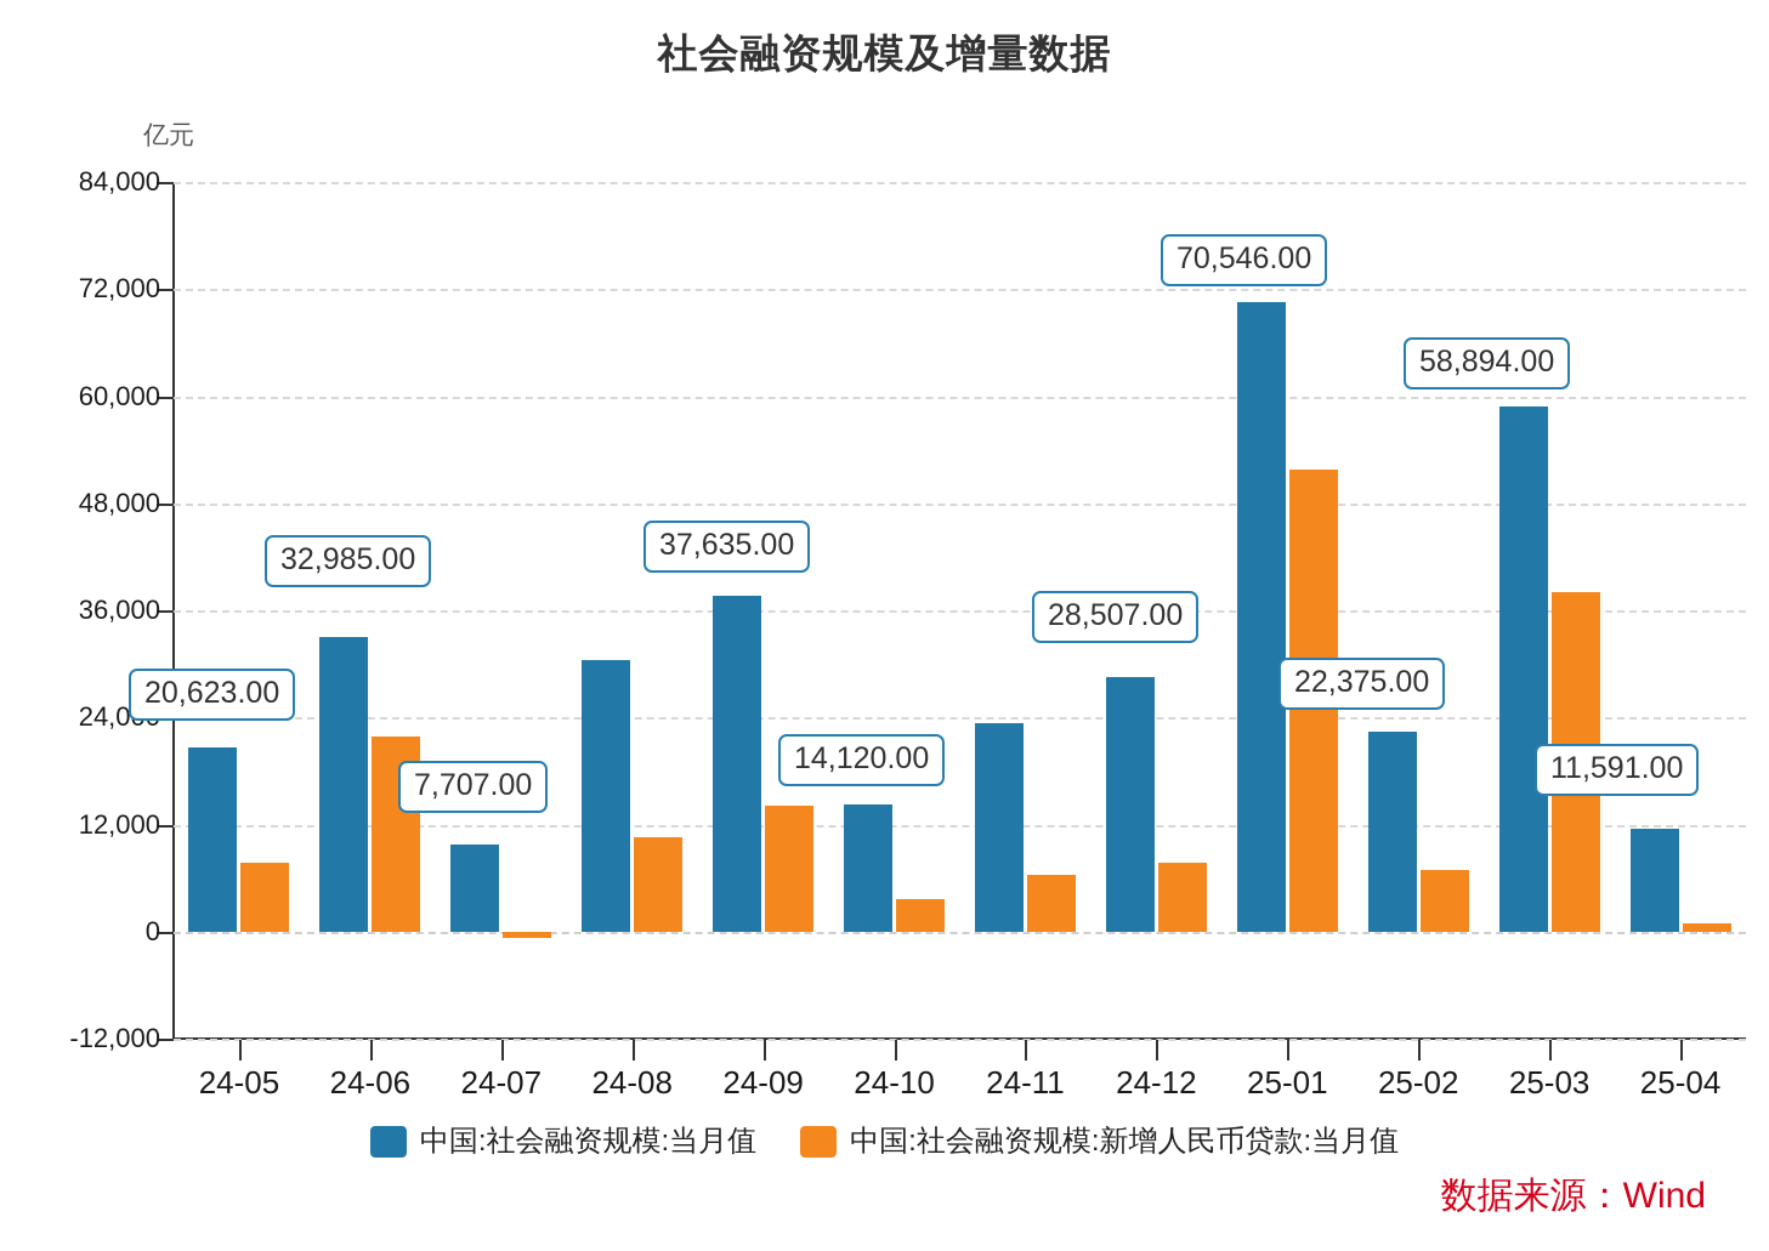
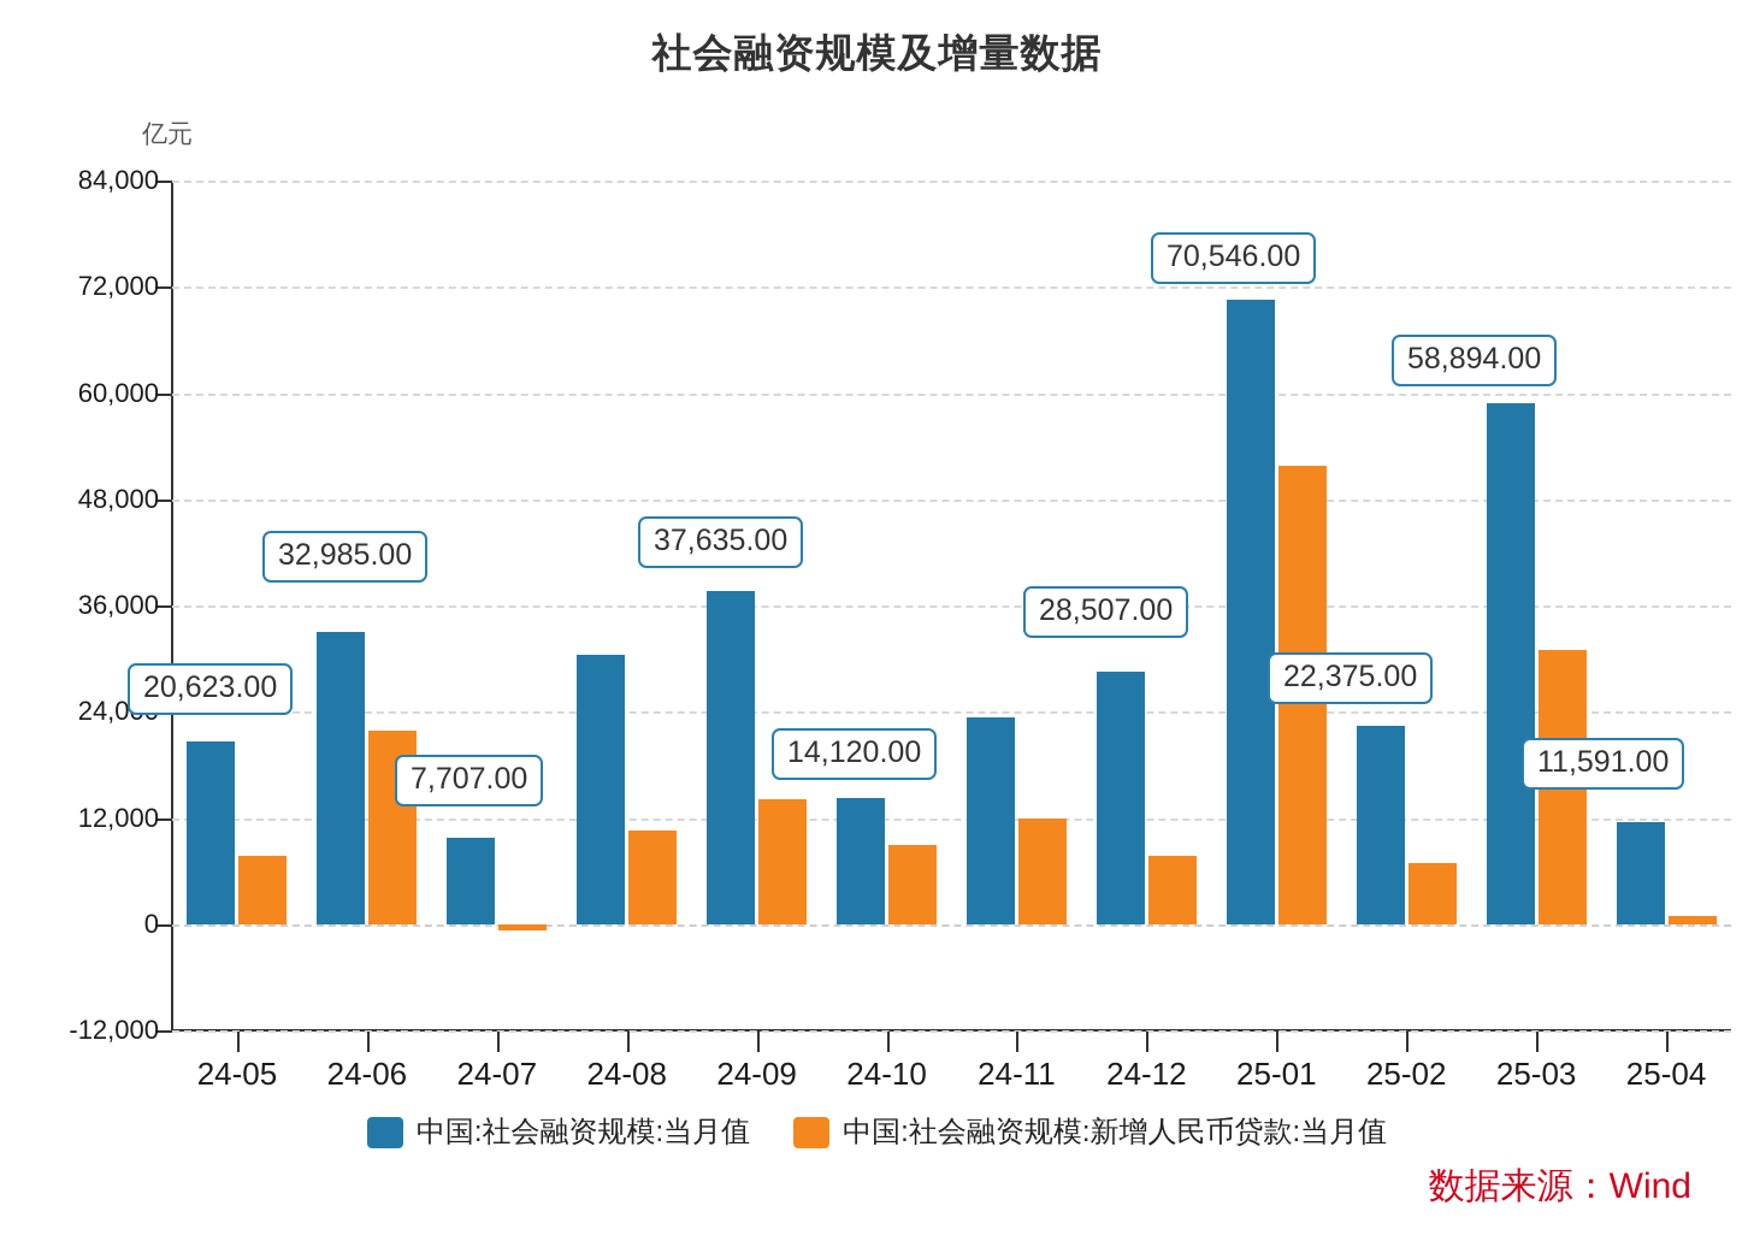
中国:社会融资规模:新增人民币贷款:当月值/24-10: 4000 -> 9000
中国:社会融资规模:新增人民币贷款:当月值/24-11: 6000 -> 12000
中国:社会融资规模:新增人民币贷款:当月值/25-03: 38000 -> 31000
